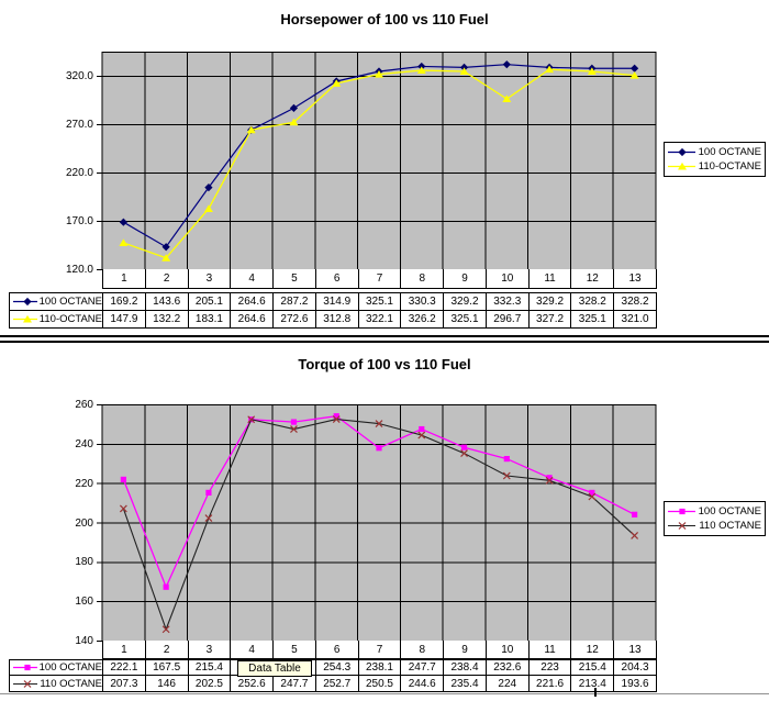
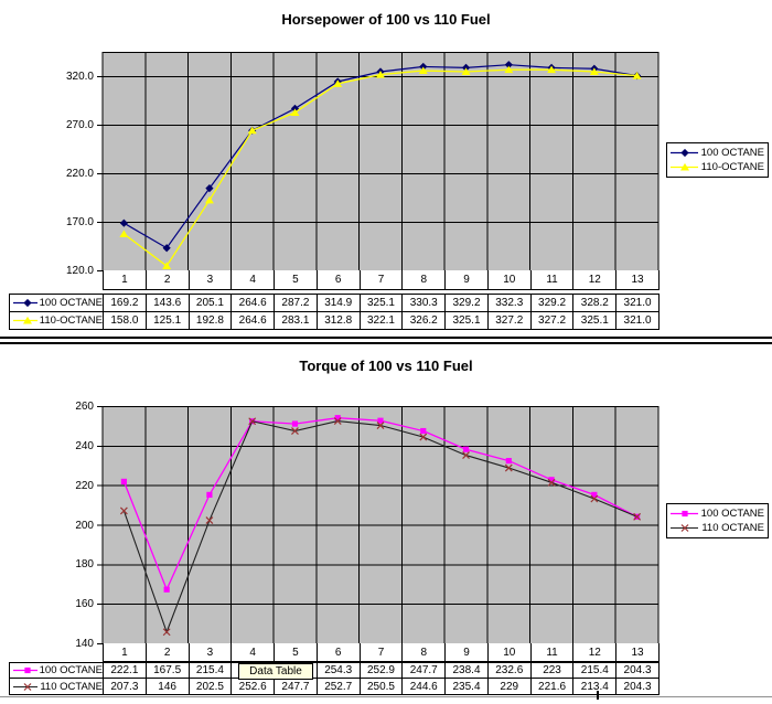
Horsepower of 100 vs 110 Fuel/110-OCTANE/1: 147.9 -> 158.0
Horsepower of 100 vs 110 Fuel/110-OCTANE/2: 132.2 -> 125.1
Horsepower of 100 vs 110 Fuel/110-OCTANE/3: 183.1 -> 192.8
Horsepower of 100 vs 110 Fuel/110-OCTANE/5: 272.6 -> 283.1
Horsepower of 100 vs 110 Fuel/110-OCTANE/10: 296.7 -> 327.2
Horsepower of 100 vs 110 Fuel/100 OCTANE/13: 328.2 -> 321.0
Torque of 100 vs 110 Fuel/100 OCTANE/7: 238.1 -> 252.9
Torque of 100 vs 110 Fuel/110 OCTANE/10: 224 -> 229
Torque of 100 vs 110 Fuel/110 OCTANE/13: 193.6 -> 204.3
